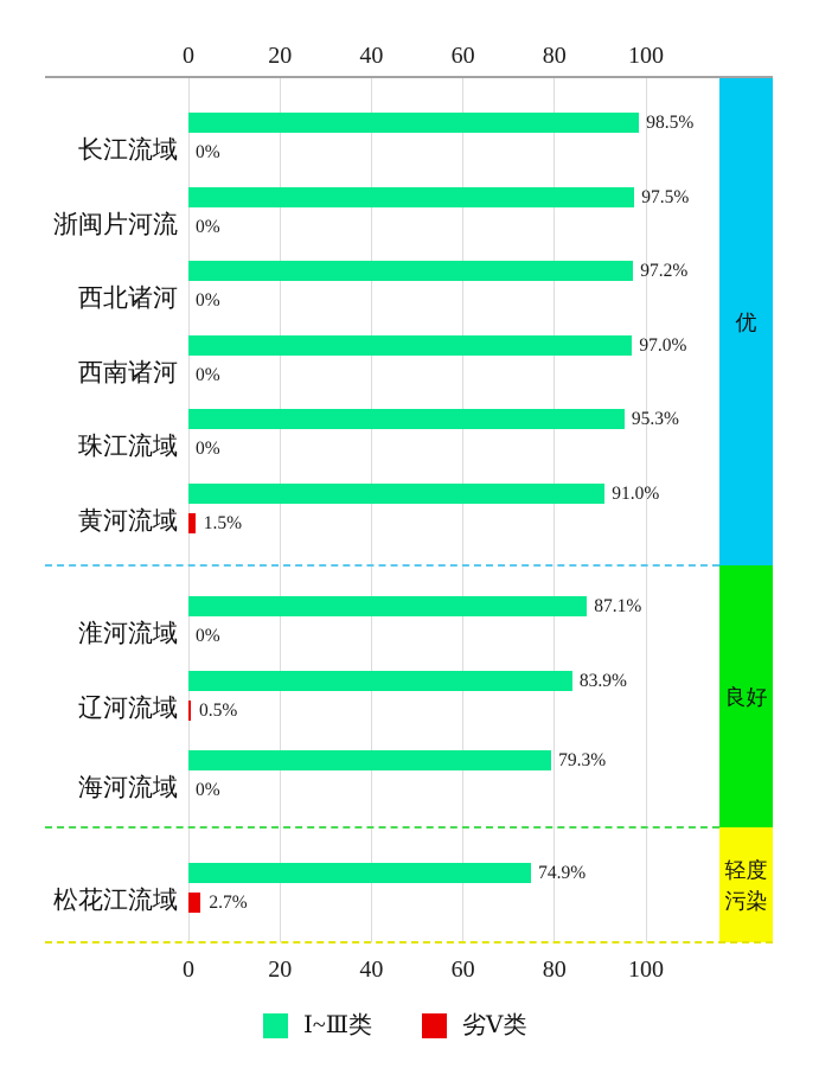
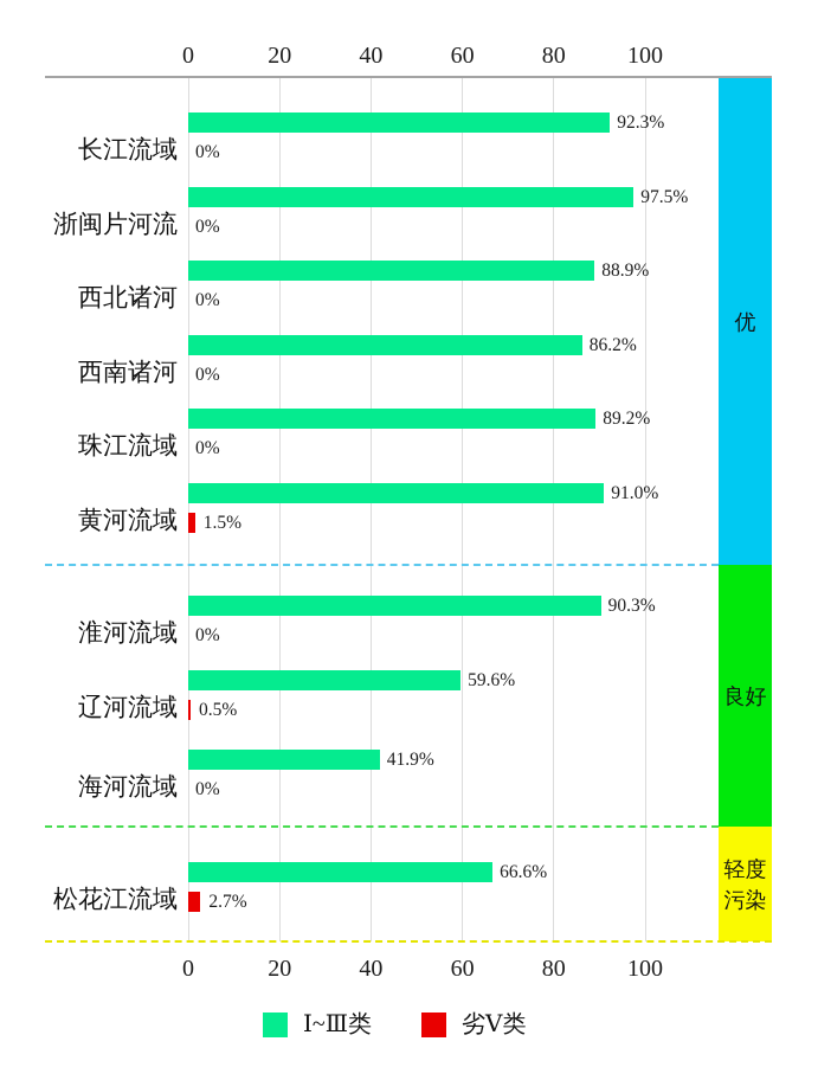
Ⅰ~Ⅲ类/长江流域: 98.5% -> 92.3%
Ⅰ~Ⅲ类/西北诸河: 97.2% -> 88.9%
Ⅰ~Ⅲ类/西南诸河: 97.0% -> 86.2%
Ⅰ~Ⅲ类/珠江流域: 95.3% -> 89.2%
Ⅰ~Ⅲ类/淮河流域: 87.1% -> 90.3%
Ⅰ~Ⅲ类/辽河流域: 83.9% -> 59.6%
Ⅰ~Ⅲ类/海河流域: 79.3% -> 41.9%
Ⅰ~Ⅲ类/松花江流域: 74.9% -> 66.6%
